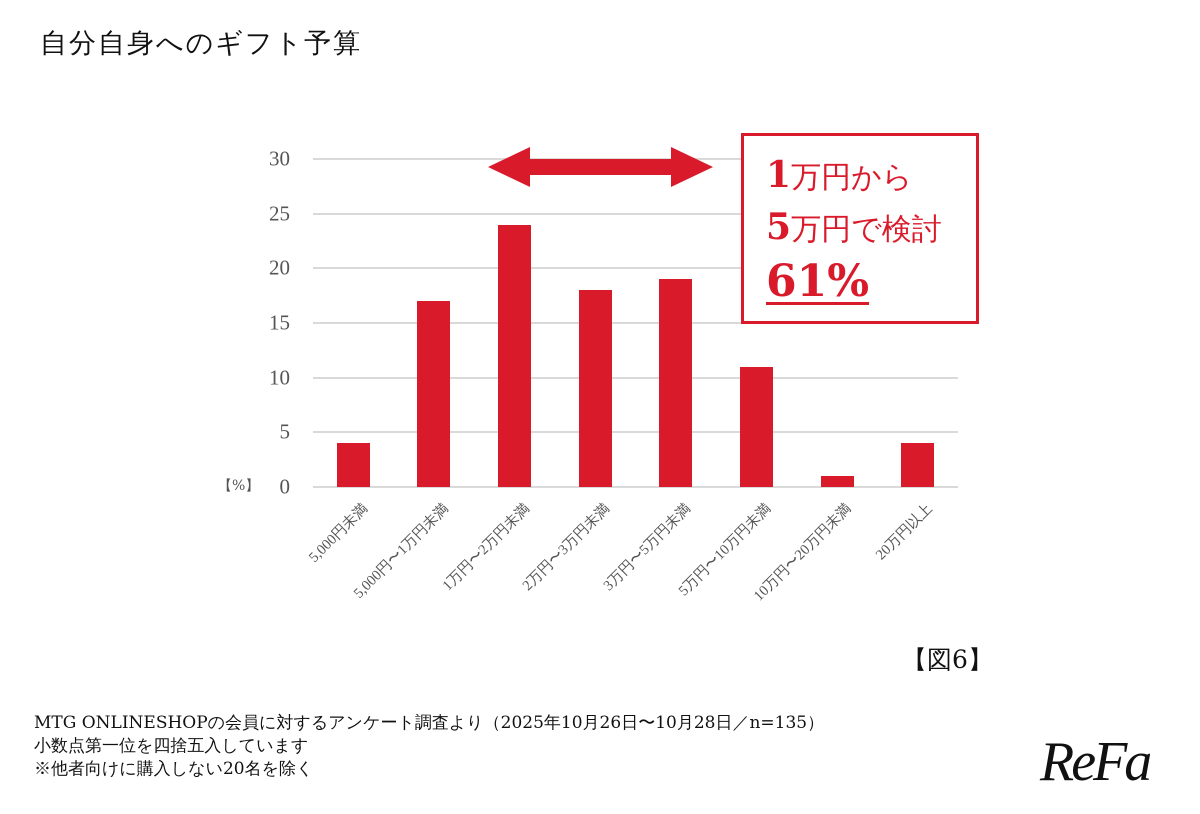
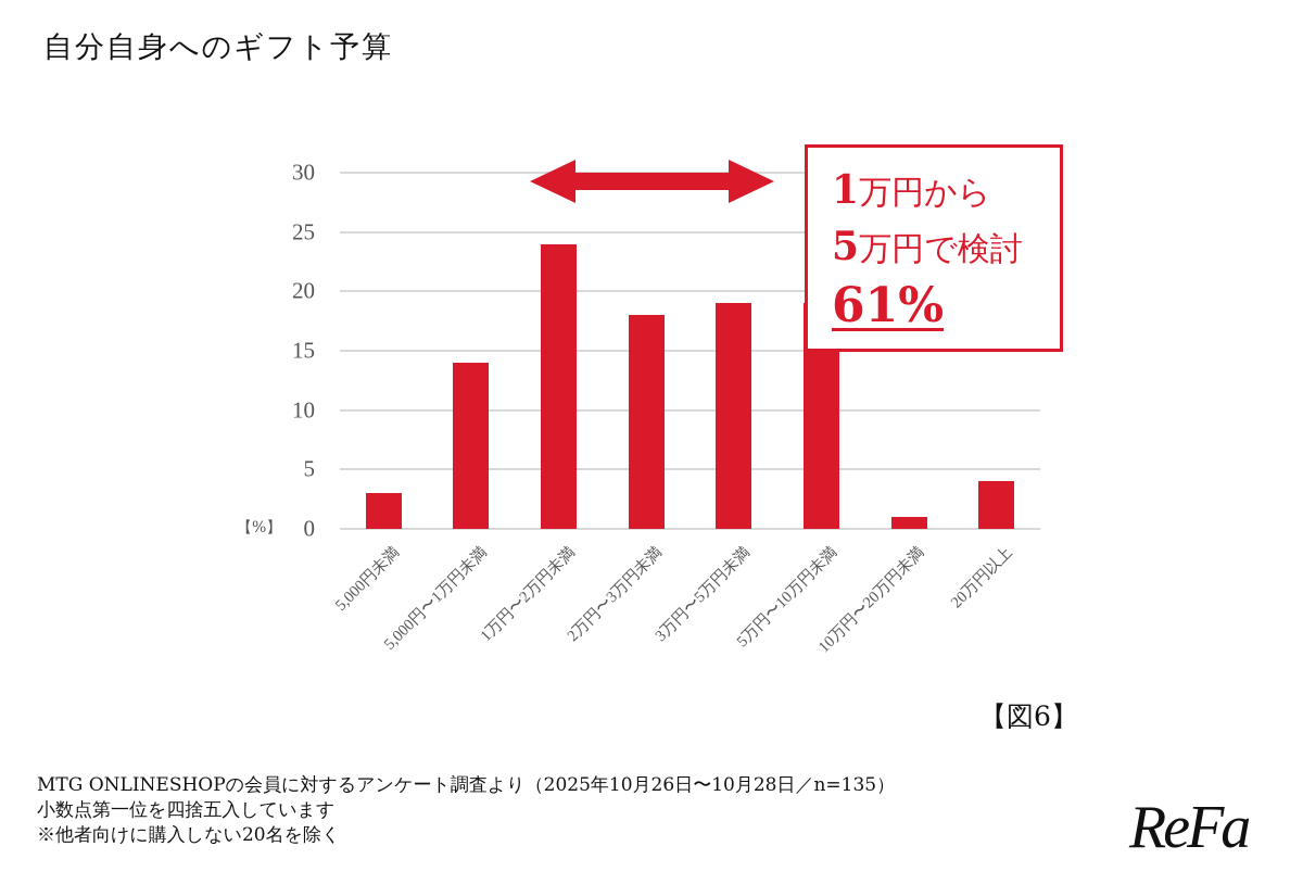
5,000円未満: 4 -> 3
5,000円〜1万円未満: 17 -> 14
5万円〜10万円未満: 11 -> 19
